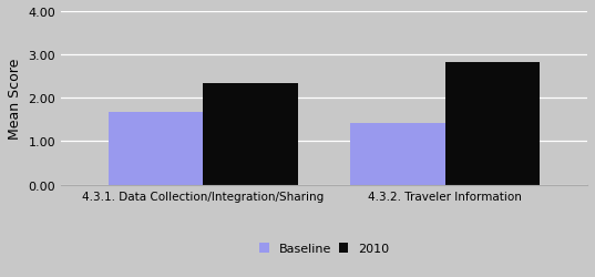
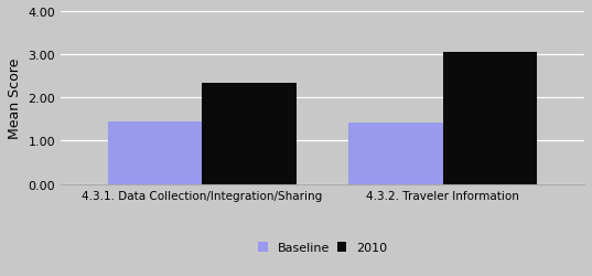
Baseline/4.3.1. Data Collection/Integration/Sharing: 1.67 -> 1.45
2010/4.3.2. Traveler Information: 2.83 -> 3.05
